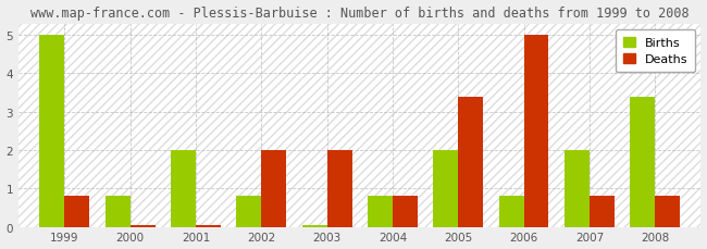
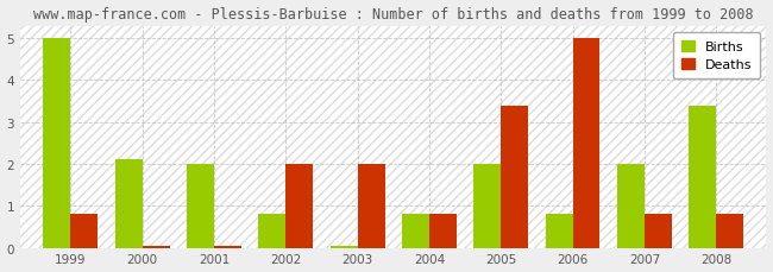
Births/2000: 0.80 -> 2.10
